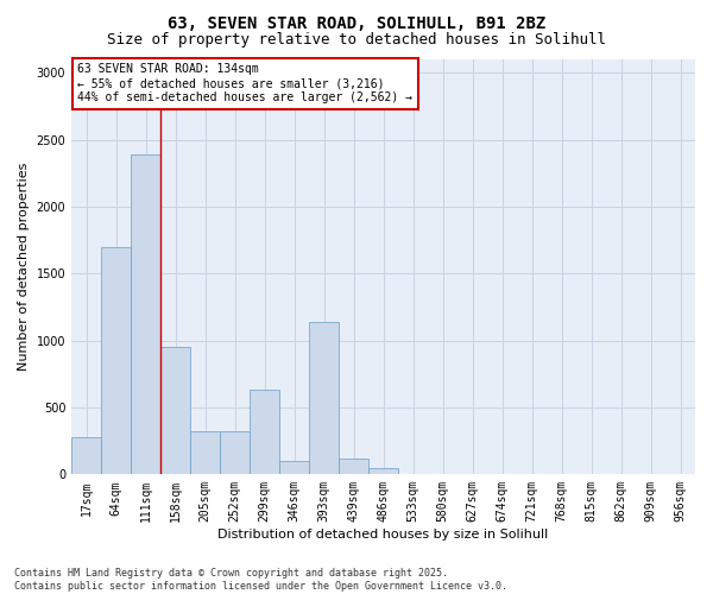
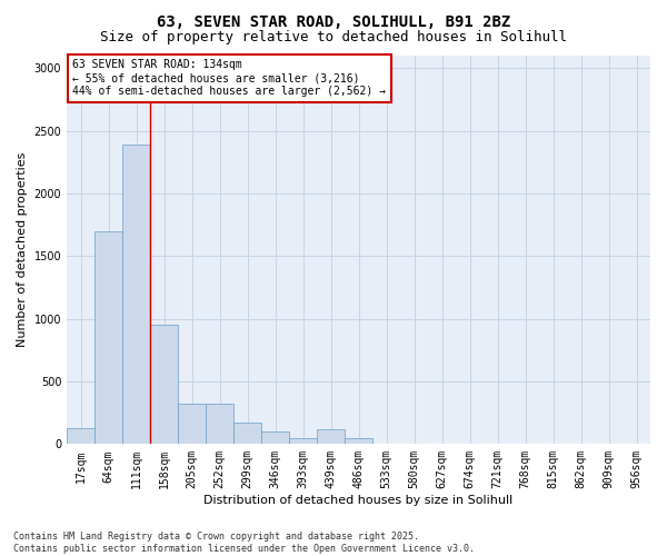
17sqm: 280 -> 130
299sqm: 630 -> 180
393sqm: 1140 -> 50
